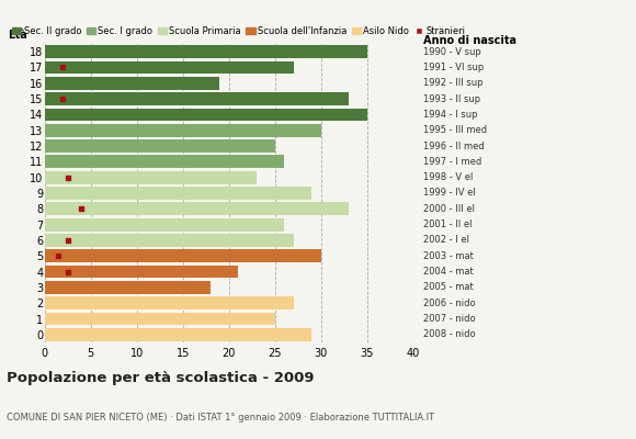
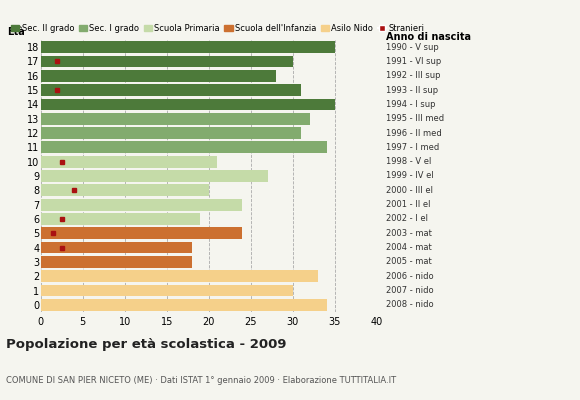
17: 27 -> 30
16: 19 -> 28
15: 33 -> 31
13: 30 -> 32
12: 25 -> 31
11: 26 -> 34
10: 23 -> 21
9: 29 -> 27
8: 33 -> 20
7: 26 -> 24
6: 27 -> 19
5: 30 -> 24
4: 21 -> 18
2: 27 -> 33
1: 25 -> 30
0: 29 -> 34
